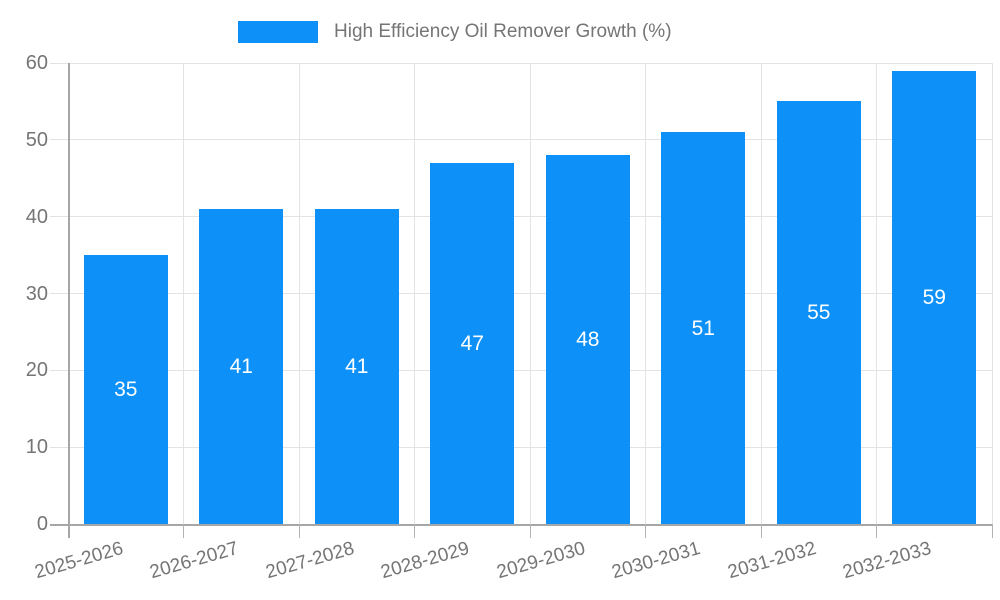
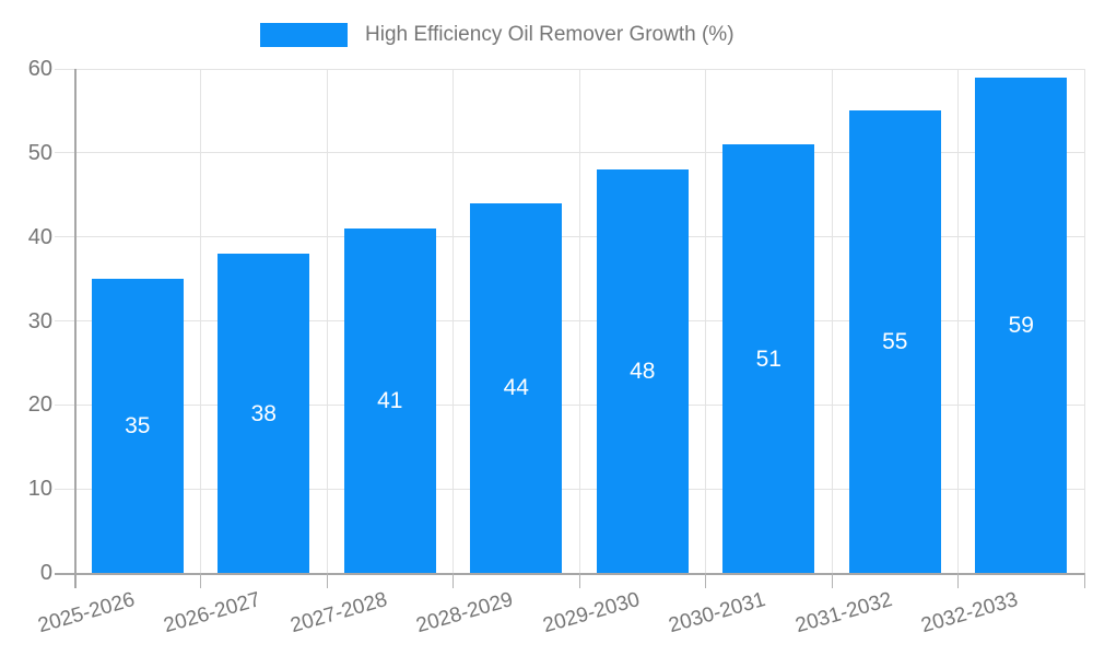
2026-2027: 41 -> 38
2028-2029: 47 -> 44
